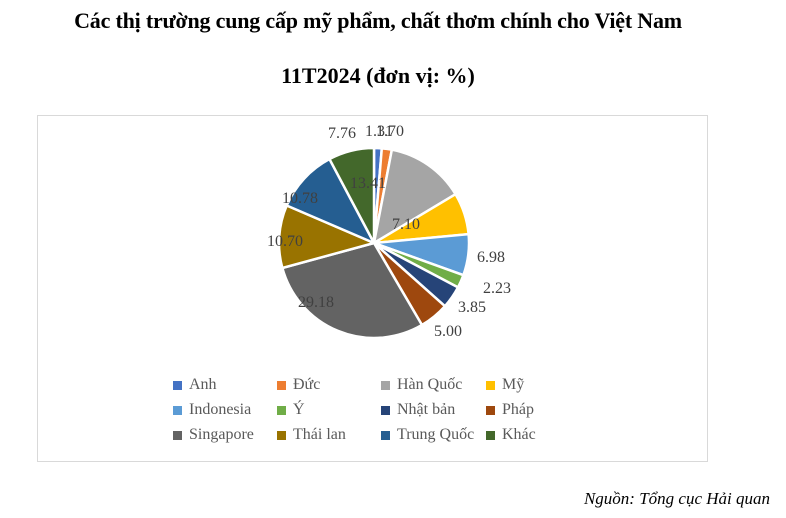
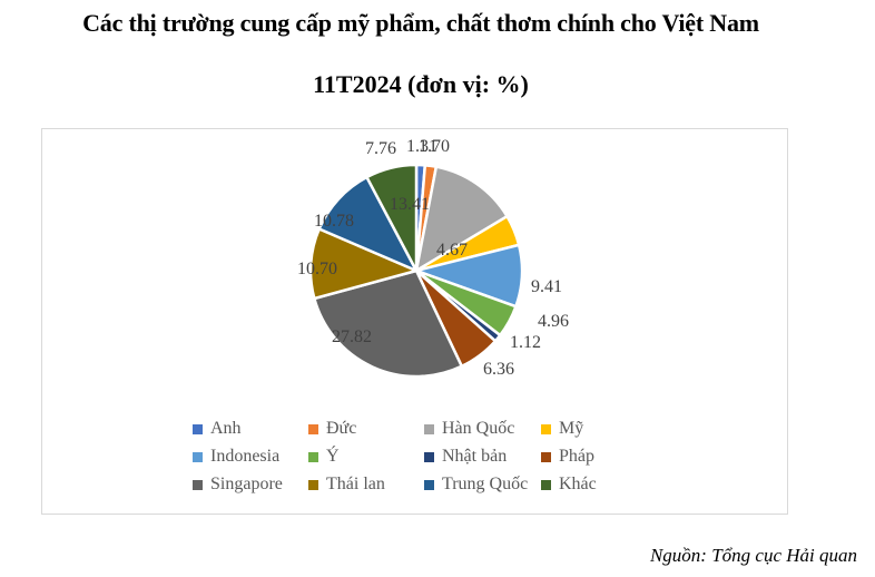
Mỹ: 7.10 -> 4.67
Indonesia: 6.98 -> 9.41
Ý: 2.23 -> 4.96
Nhật bản: 3.85 -> 1.12
Pháp: 5.00 -> 6.36
Singapore: 29.18 -> 27.82
